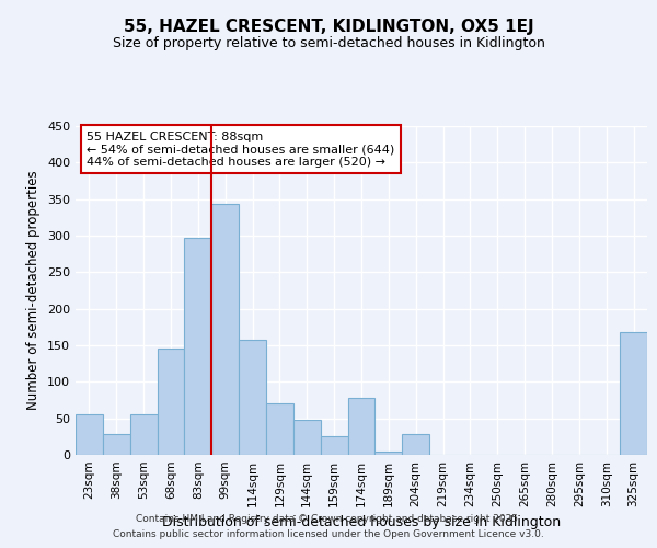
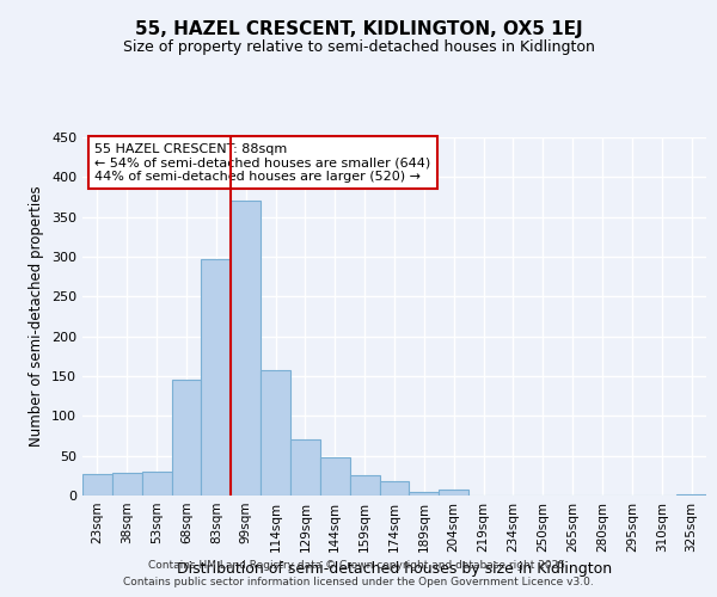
23sqm: 56 -> 27
53sqm: 56 -> 30
99sqm: 344 -> 370
174sqm: 78 -> 18
204sqm: 28 -> 7
325sqm: 168 -> 1
